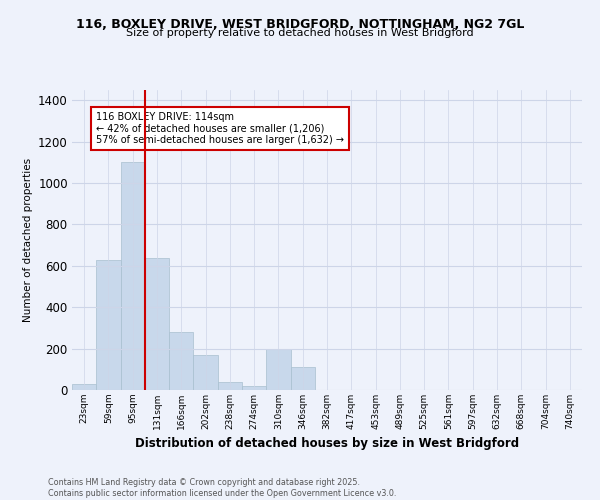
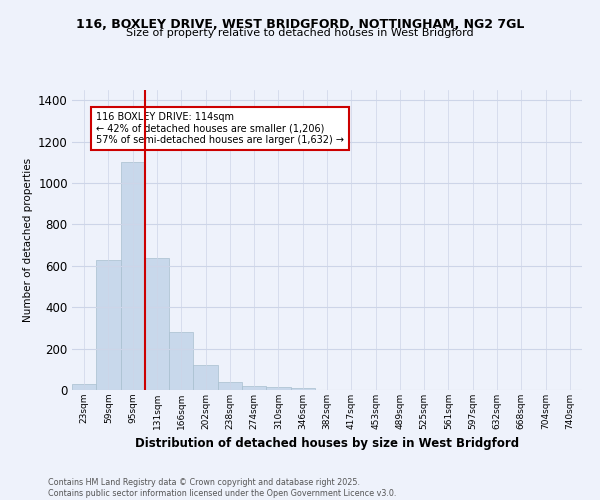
202sqm: 170 -> 120
310sqm: 200 -> 15
346sqm: 110 -> 10
